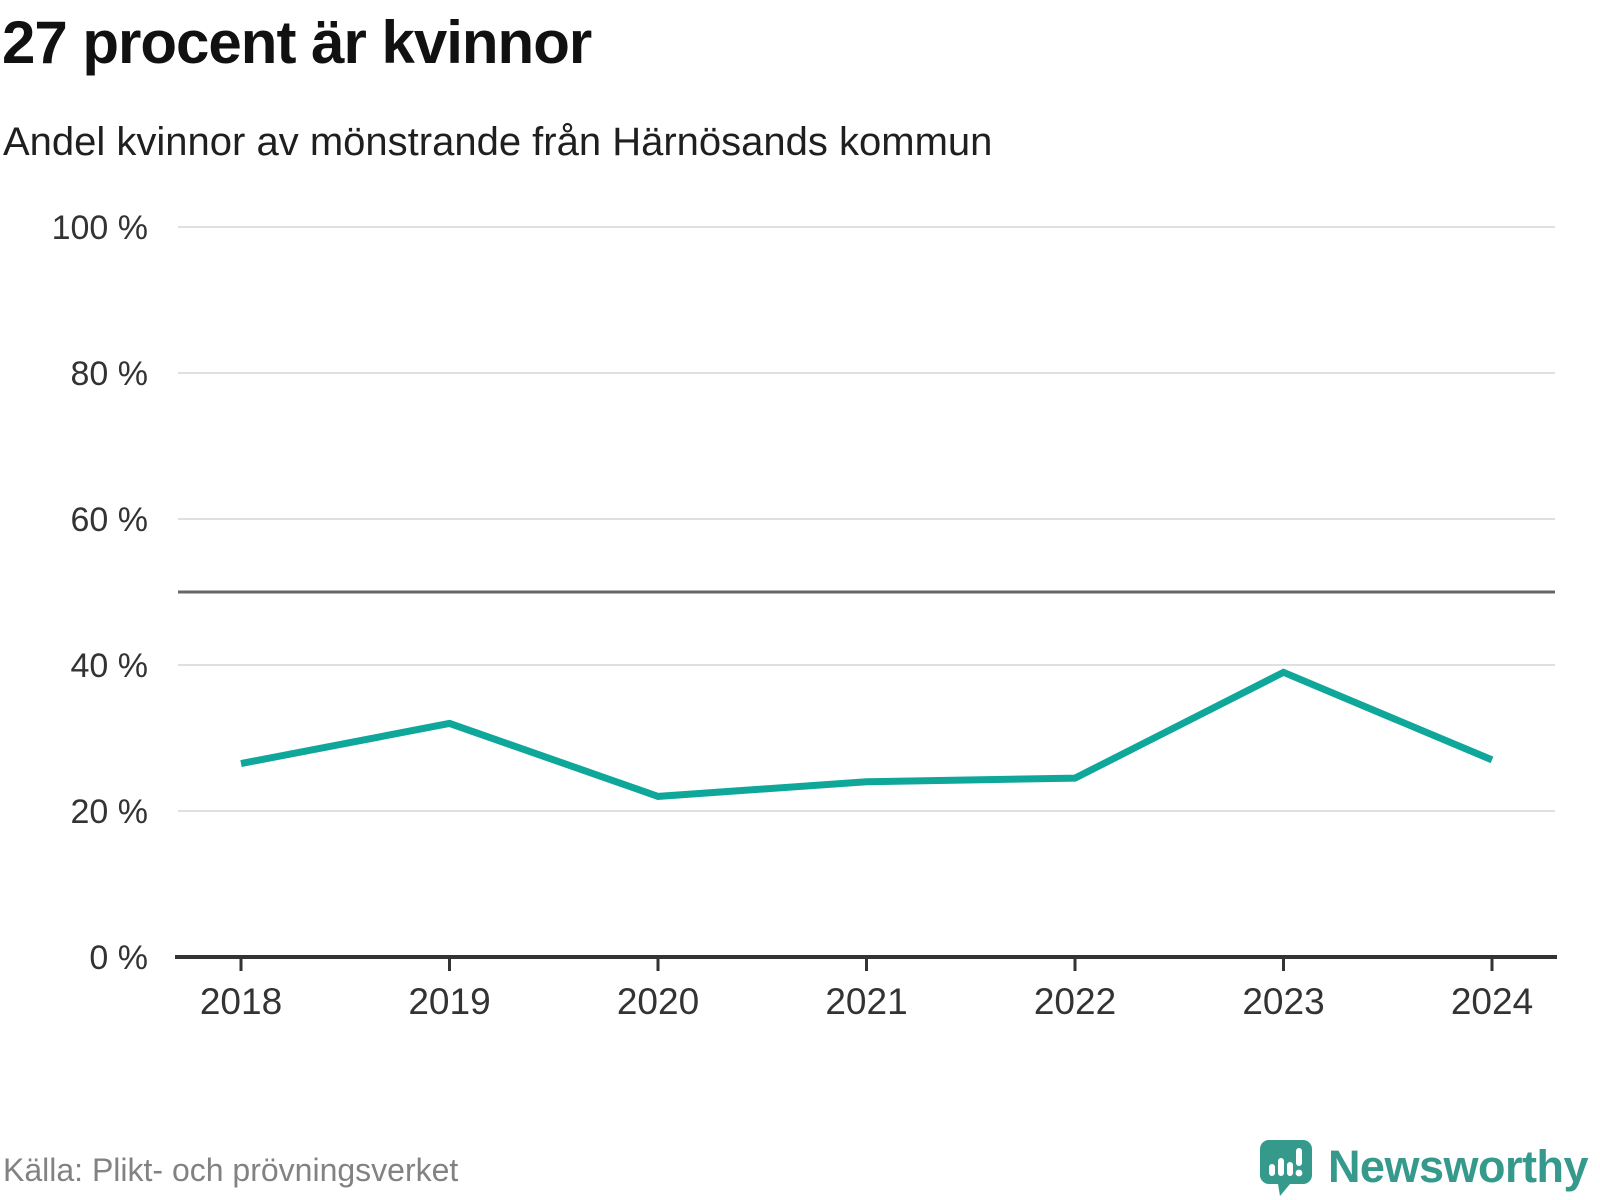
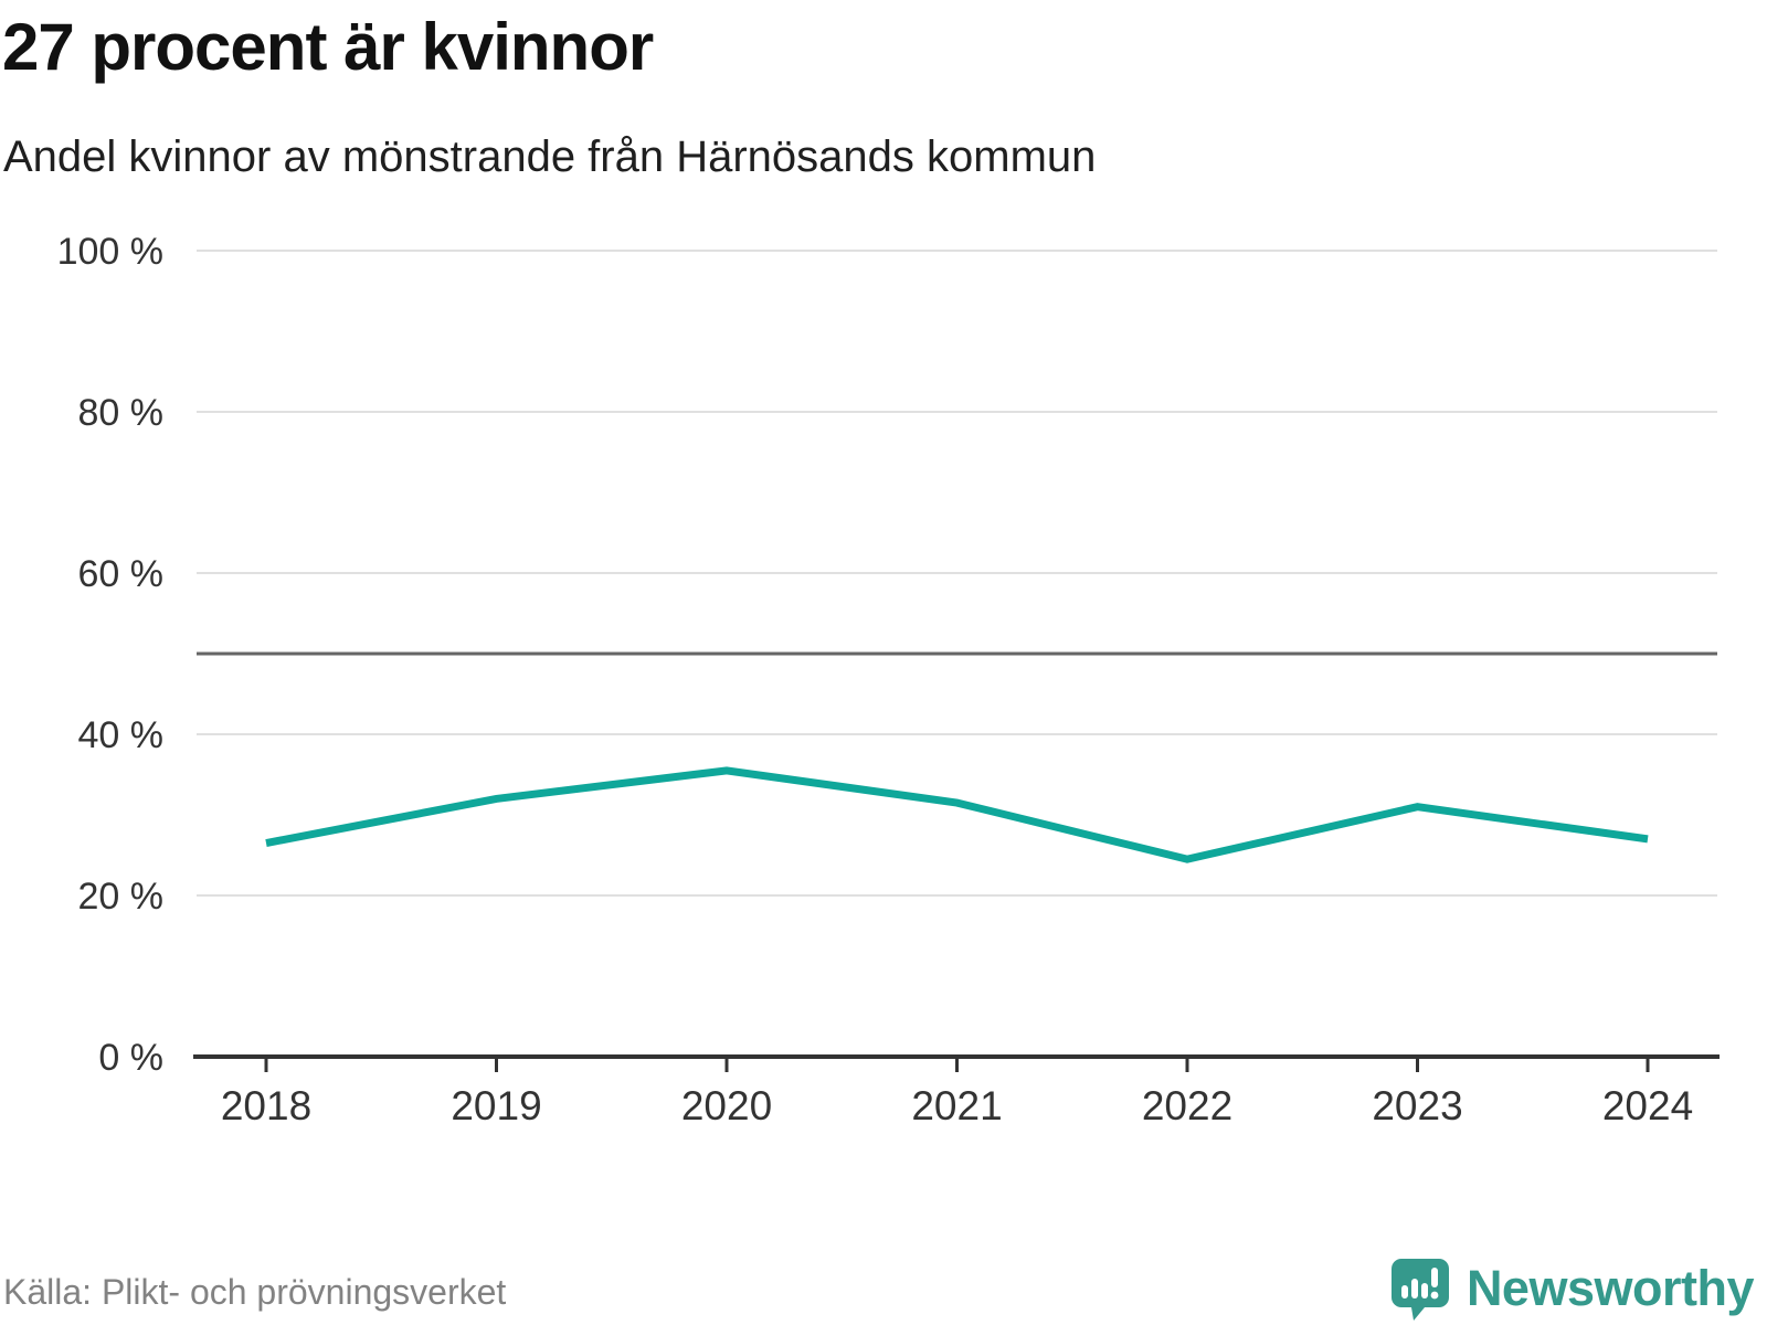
2020: 22% -> 36%
2021: 24% -> 32%
2023: 39% -> 31%
